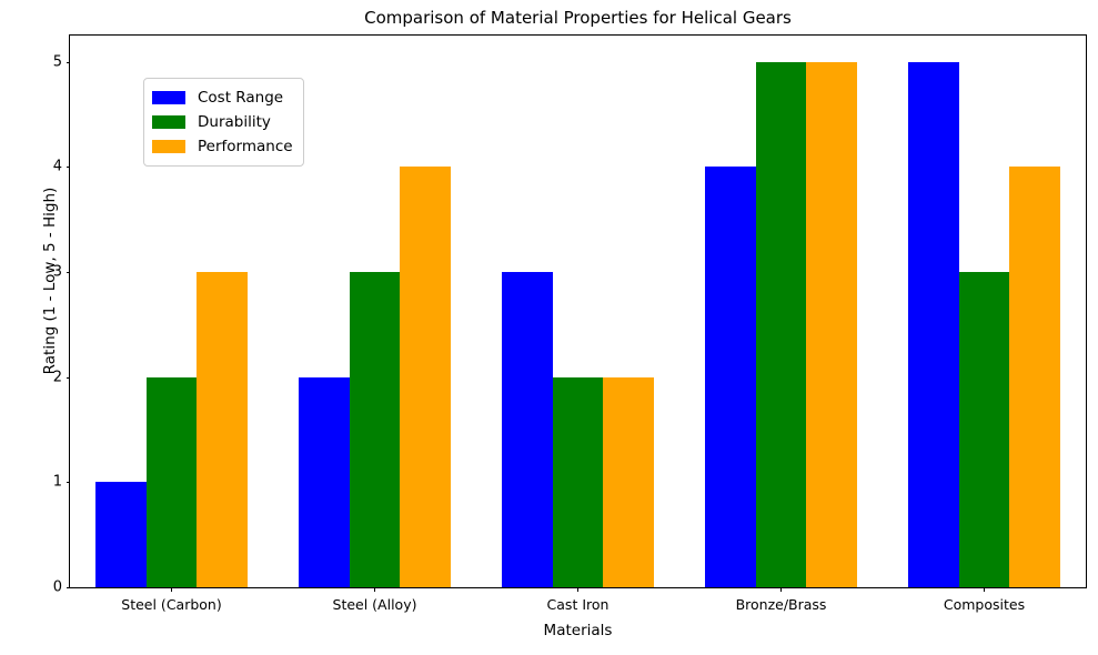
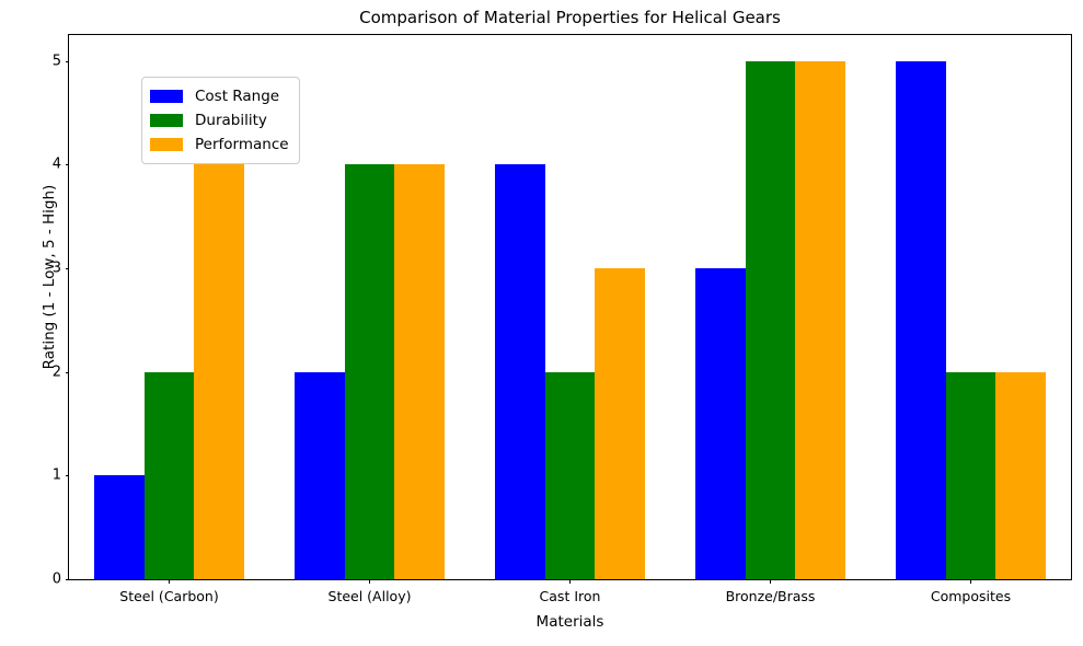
Performance/Steel (Carbon): 3 -> 4
Durability/Steel (Alloy): 3 -> 4
Cost Range/Cast Iron: 3 -> 4
Performance/Cast Iron: 2 -> 3
Cost Range/Bronze/Brass: 4 -> 3
Durability/Composites: 3 -> 2
Performance/Composites: 4 -> 2
